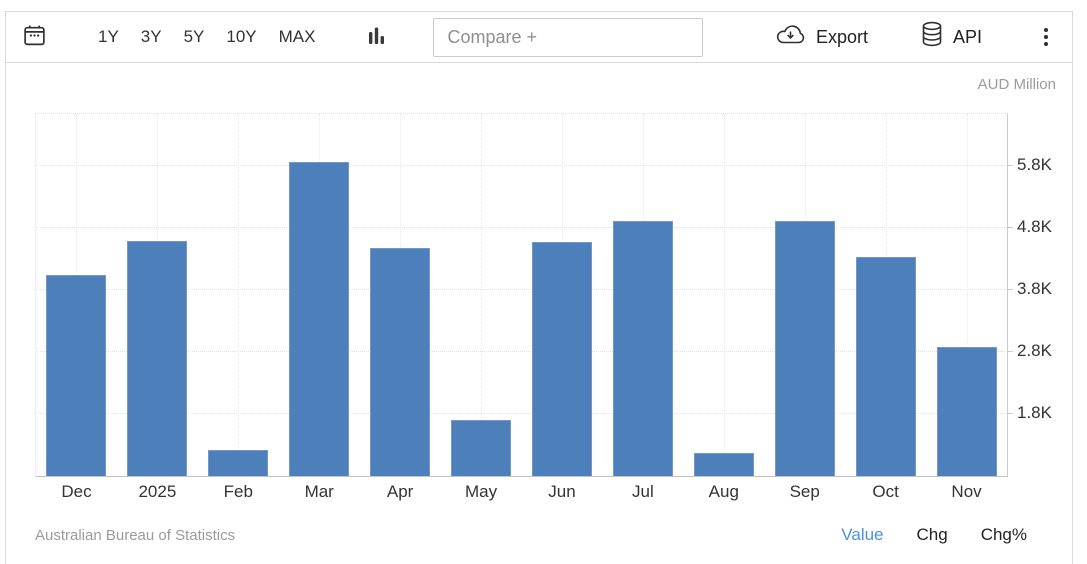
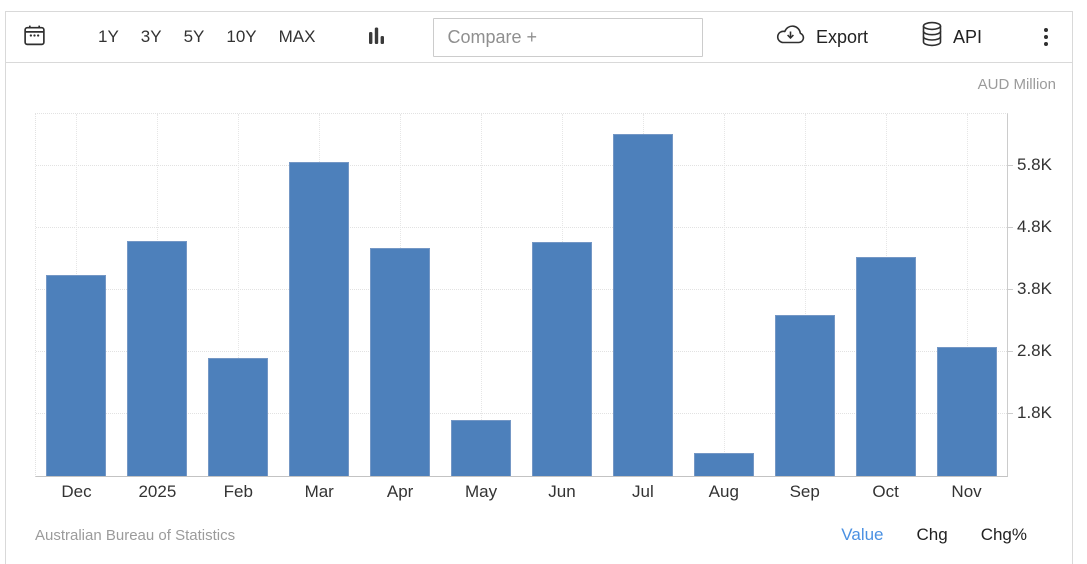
Feb: 1.2K -> 2.7K
Jul: 4.9K -> 6.3K
Sep: 4.9K -> 3.4K
